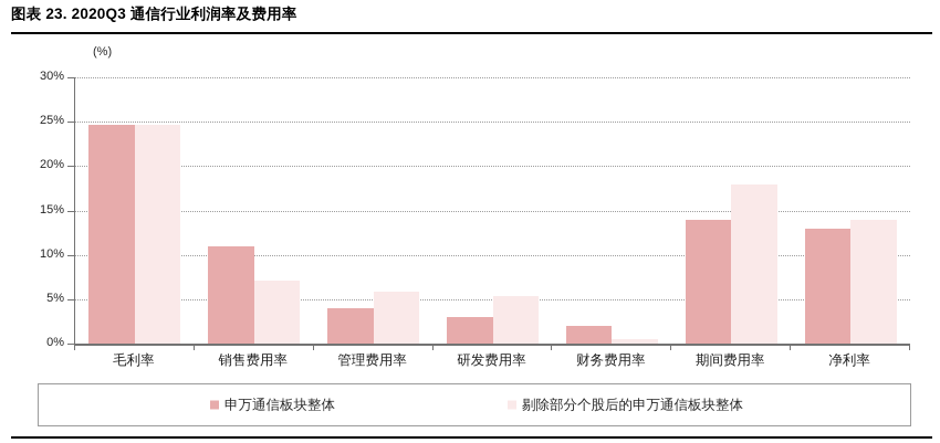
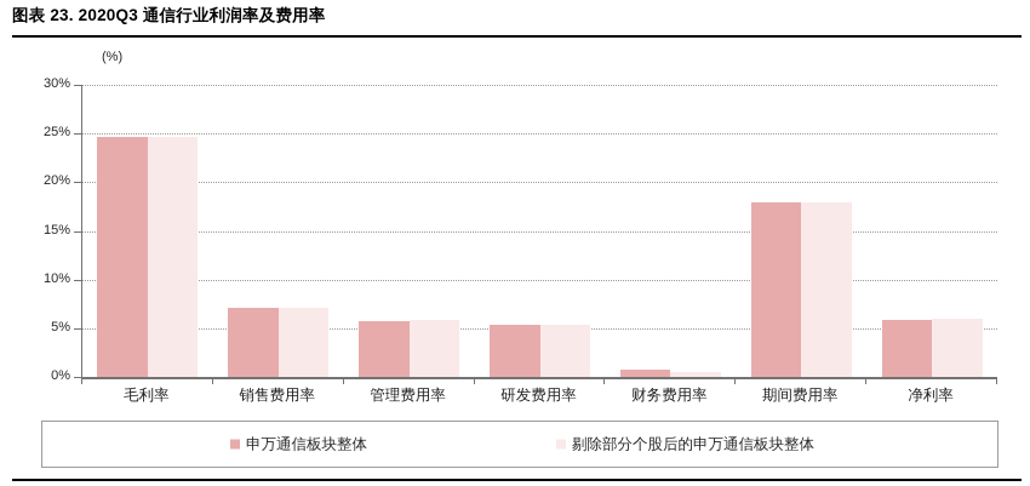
申万通信板块整体/销售费用率: 11% -> 7%
申万通信板块整体/管理费用率: 4% -> 6%
申万通信板块整体/研发费用率: 3% -> 5%
申万通信板块整体/财务费用率: 2% -> 1%
申万通信板块整体/期间费用率: 14% -> 18%
申万通信板块整体/净利率: 13% -> 6%
剔除部分个股后的申万通信板块整体/净利率: 14% -> 6%
